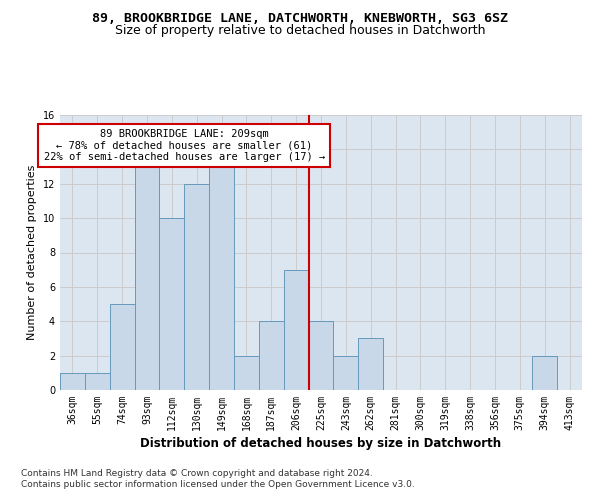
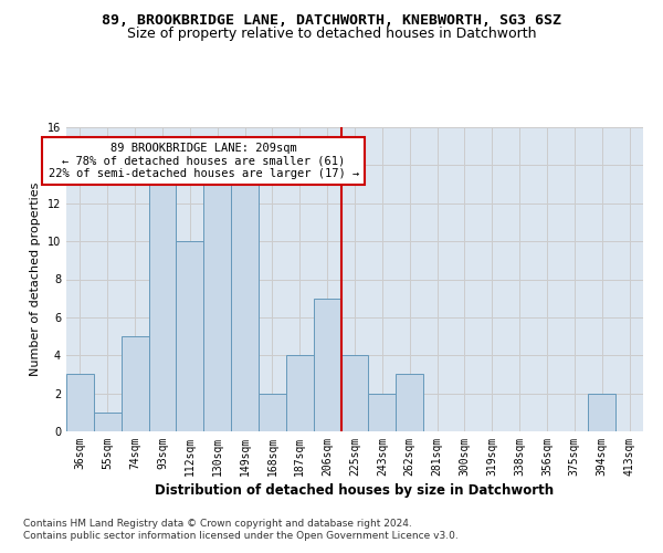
36sqm: 1 -> 3
130sqm: 12 -> 13
